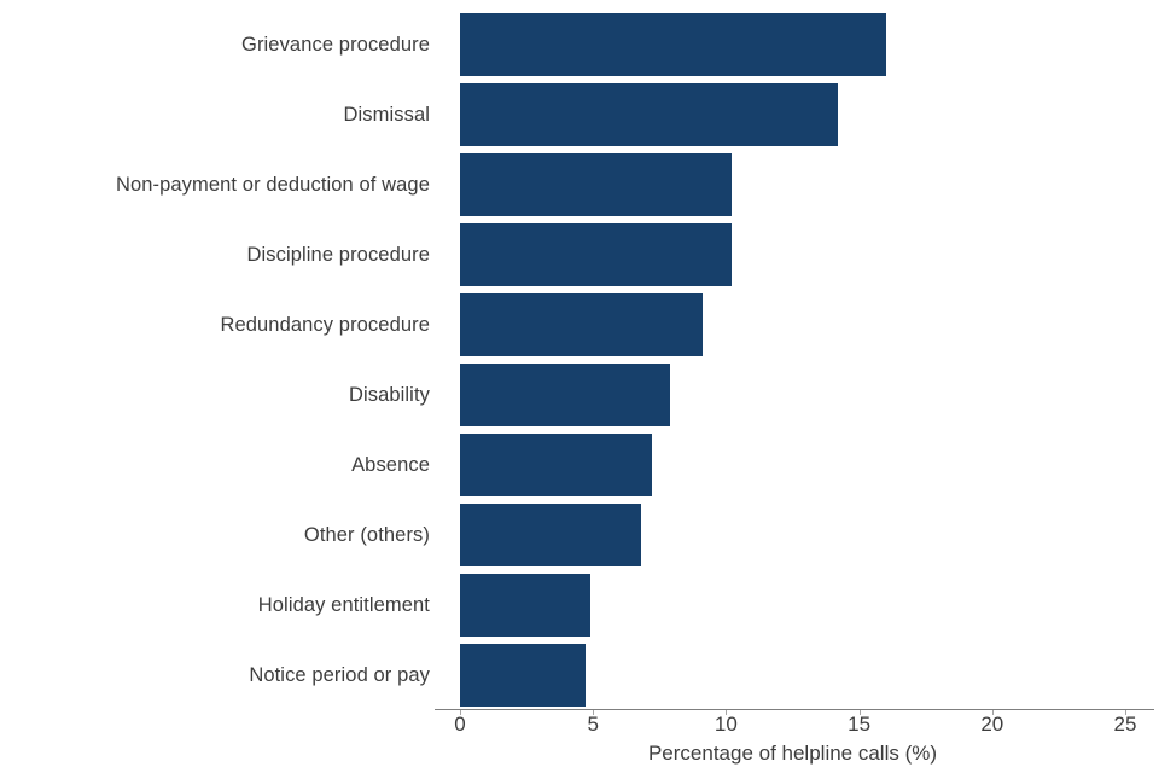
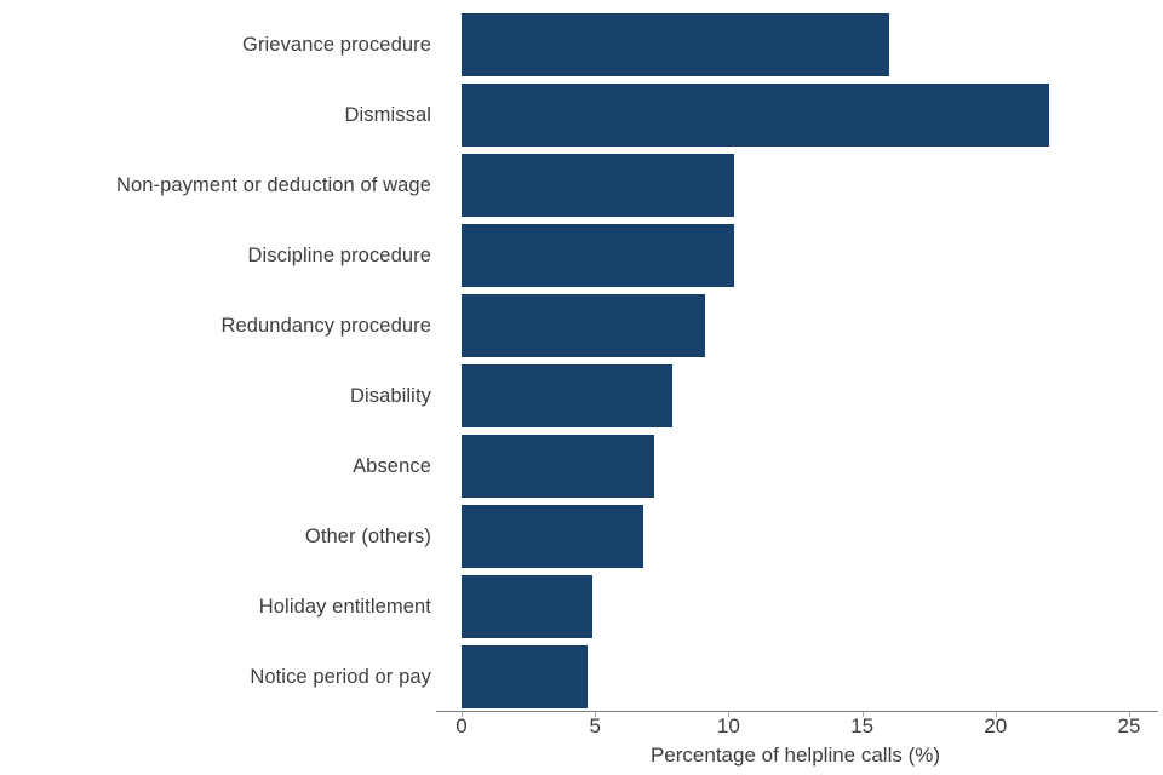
Dismissal: 14.2 -> 22.0
